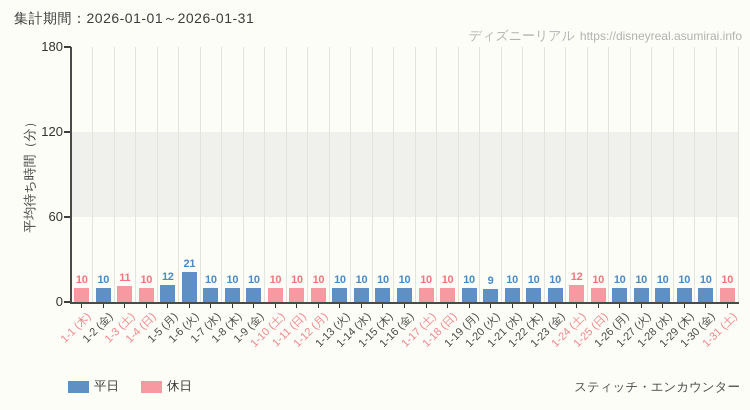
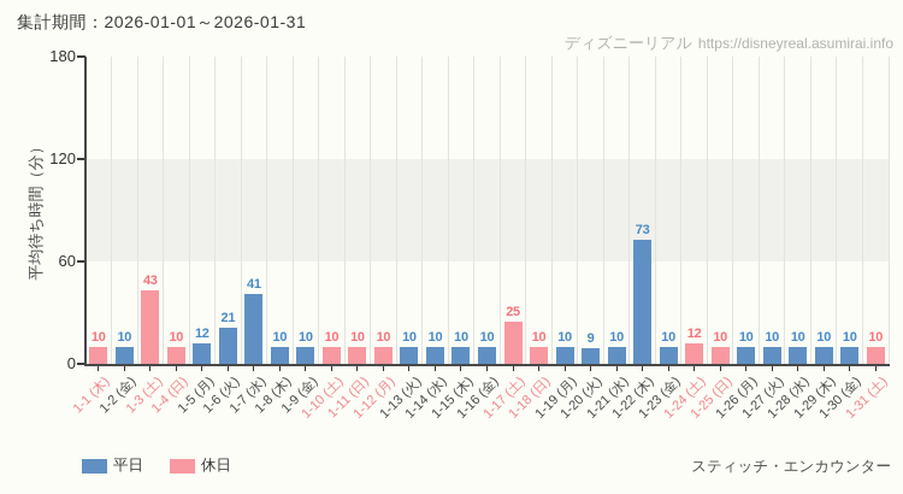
1-3 (土): 11 -> 43
1-7 (水): 10 -> 41
1-17 (土): 10 -> 25
1-22 (木): 10 -> 73
